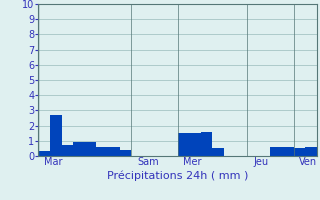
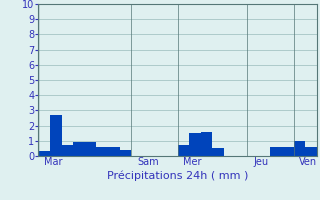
Mer: 1.5 -> 0.7
Ven: 0.5 -> 1.0
